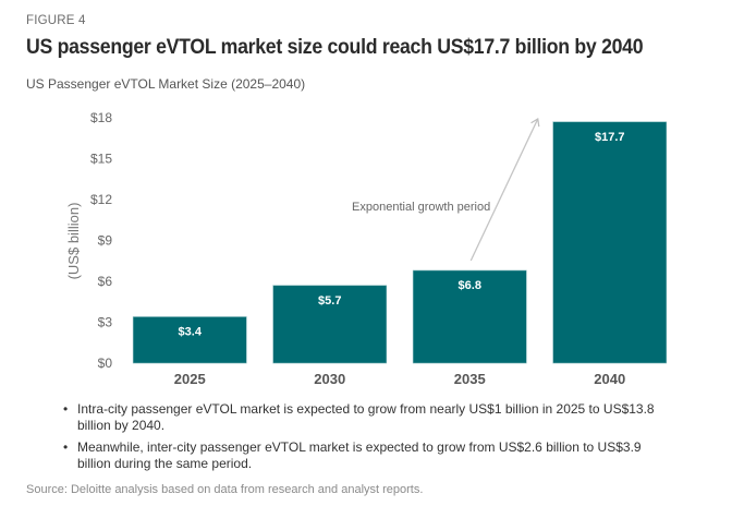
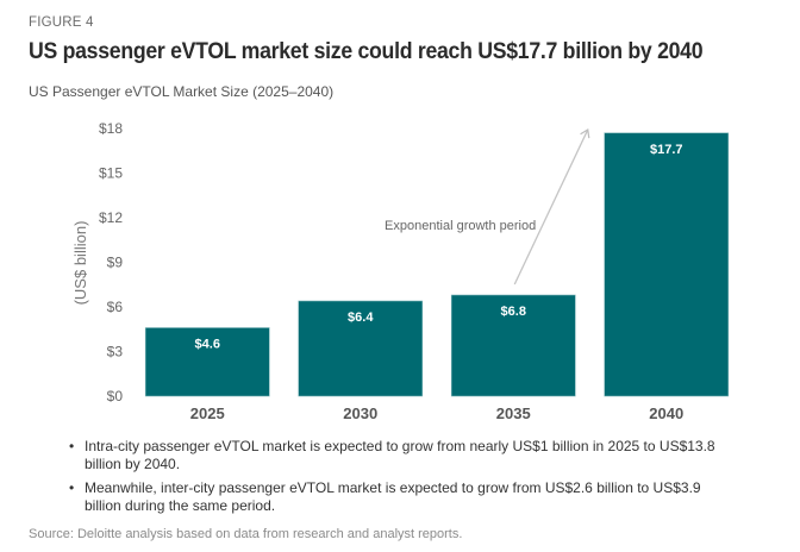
2025: $3.4 -> $4.6
2030: $5.7 -> $6.4
